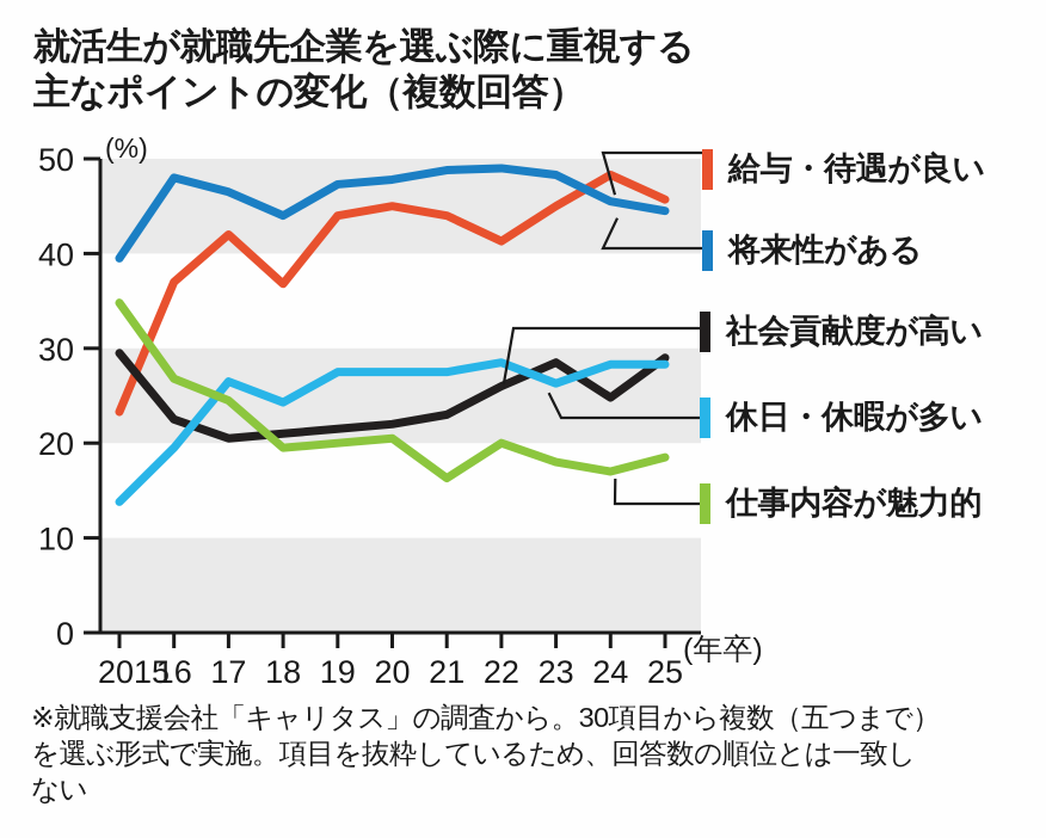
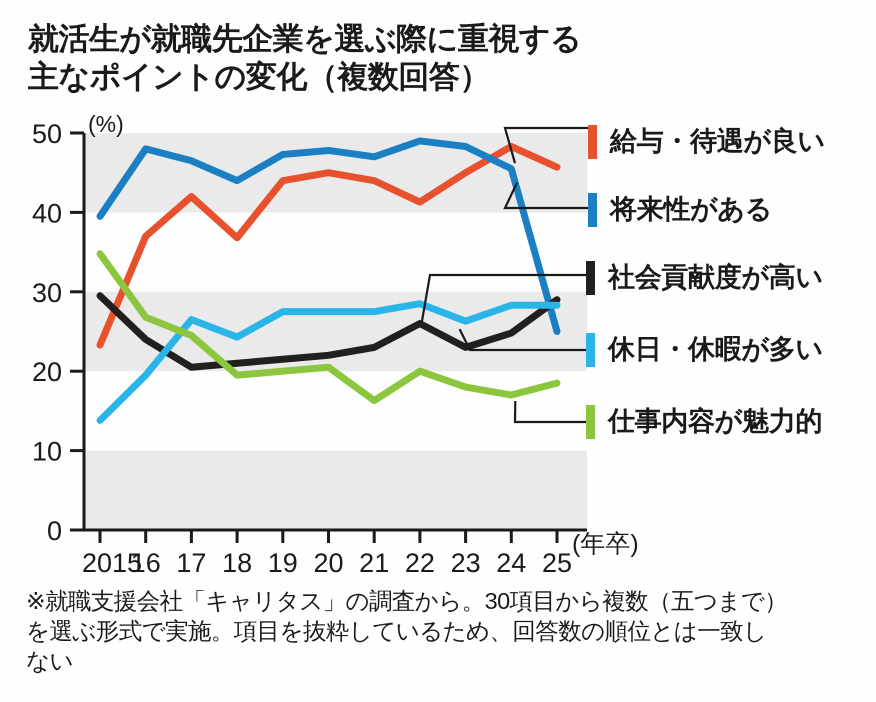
社会貢献度が高い/16: 22 -> 24
将来性がある/21: 49 -> 47
社会貢献度が高い/23: 28 -> 23
将来性がある/25: 44 -> 25
